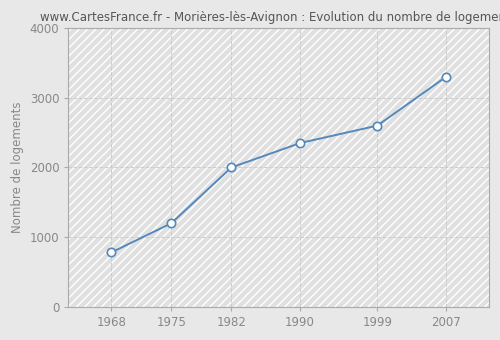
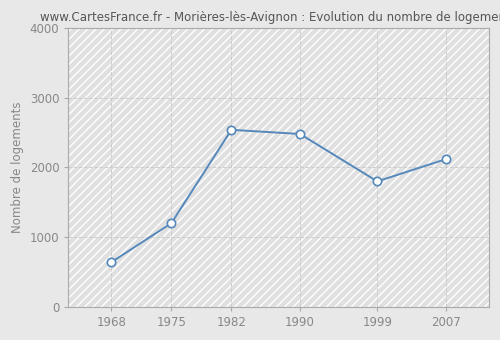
1968: 780 -> 640
1982: 2000 -> 2540
1990: 2350 -> 2480
1999: 2600 -> 1800
2007: 3300 -> 2120
